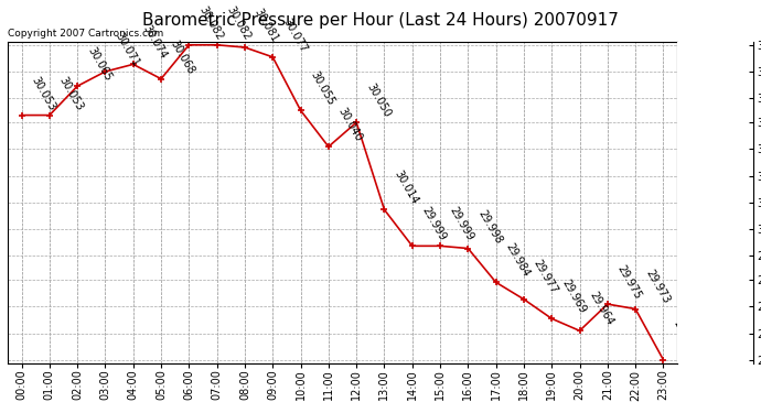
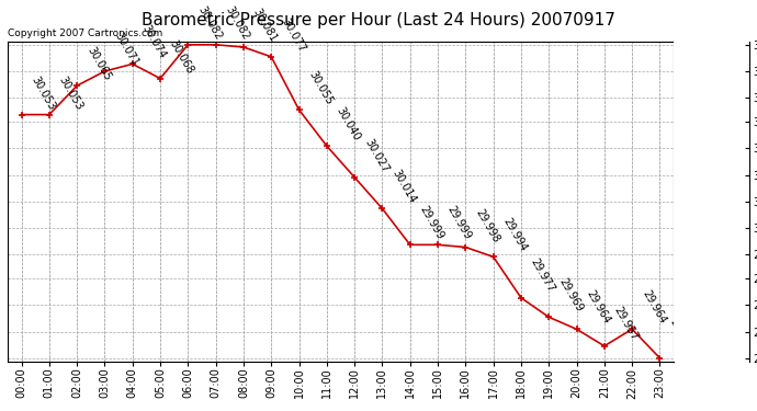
12:00: 30.050 -> 30.027
17:00: 29.984 -> 29.994
21:00: 29.975 -> 29.957
22:00: 29.973 -> 29.964
